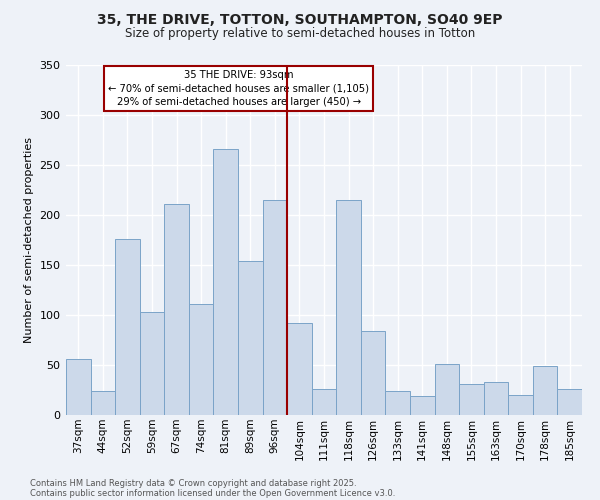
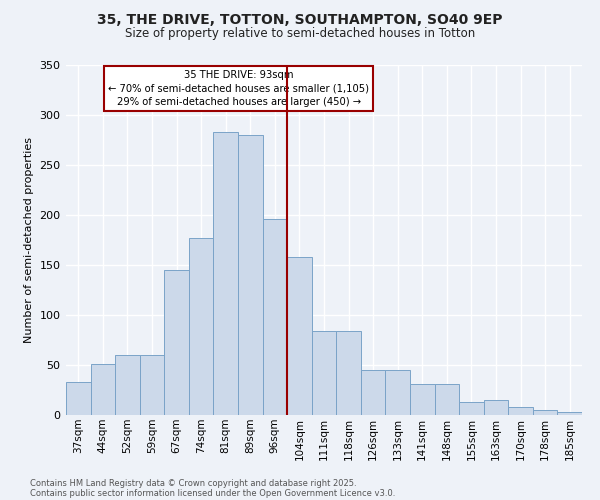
37sqm: 56 -> 33
44sqm: 24 -> 51
52sqm: 176 -> 60
59sqm: 103 -> 60
67sqm: 211 -> 145
74sqm: 111 -> 177
81sqm: 266 -> 283
89sqm: 154 -> 280
96sqm: 215 -> 196
104sqm: 92 -> 158
111sqm: 26 -> 84
118sqm: 215 -> 84
126sqm: 84 -> 45
133sqm: 24 -> 45
141sqm: 19 -> 31
148sqm: 51 -> 31
155sqm: 31 -> 13
163sqm: 33 -> 15
170sqm: 20 -> 8
178sqm: 49 -> 5
185sqm: 26 -> 3
